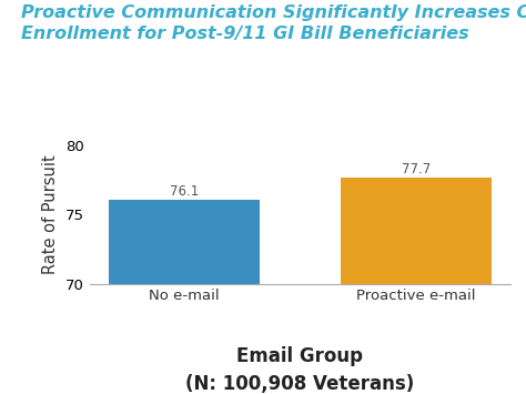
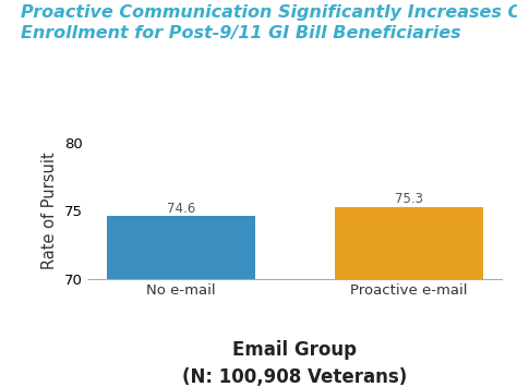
No e-mail: 76.1 -> 74.6
Proactive e-mail: 77.7 -> 75.3
